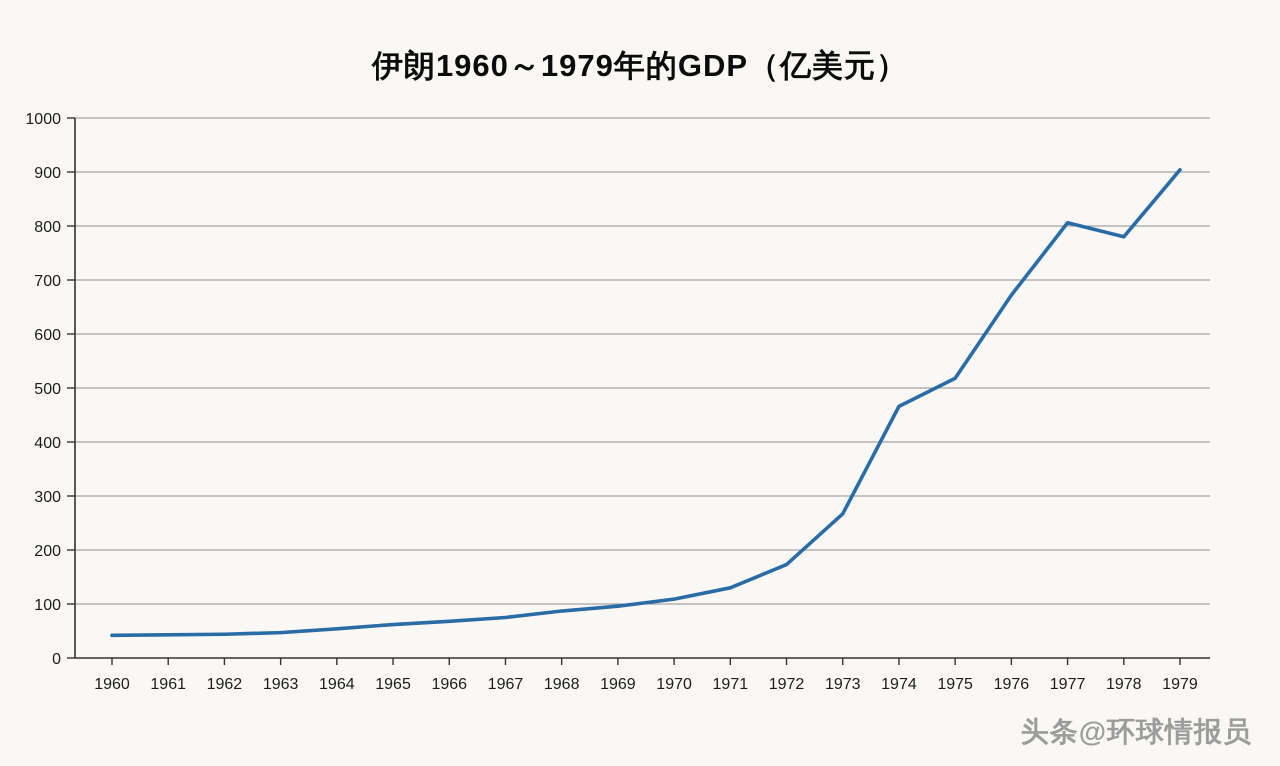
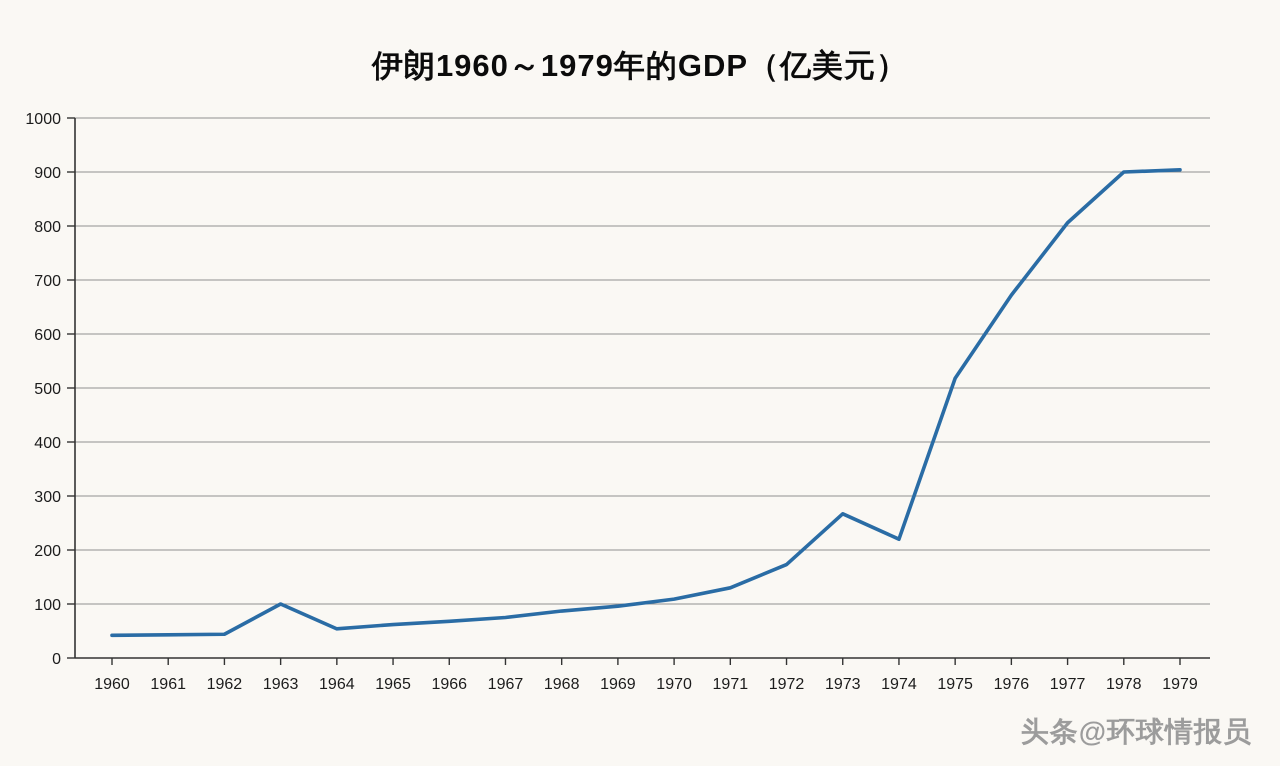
1963: 50 -> 100
1974: 470 -> 220
1978: 780 -> 900
